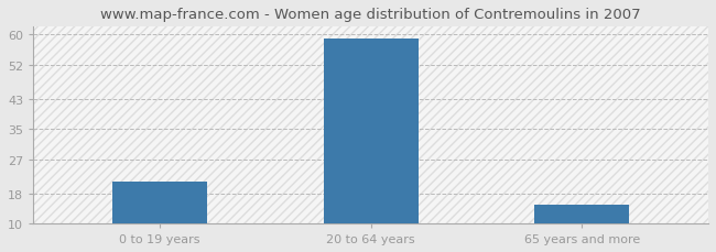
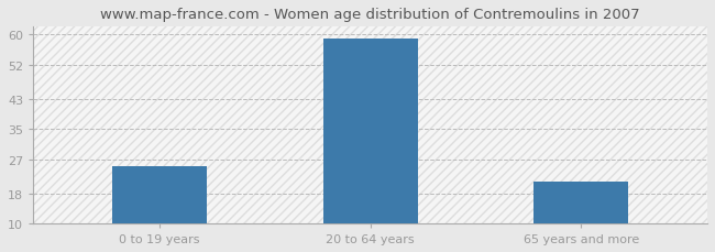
0 to 19 years: 21 -> 25
65 years and more: 15 -> 21
